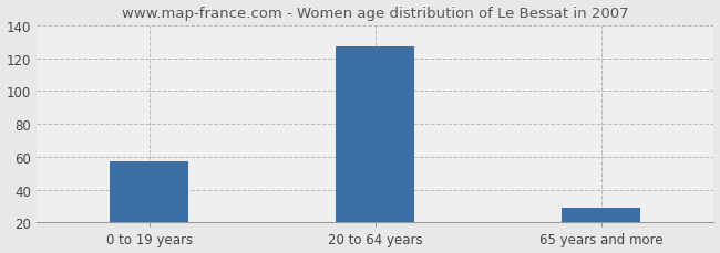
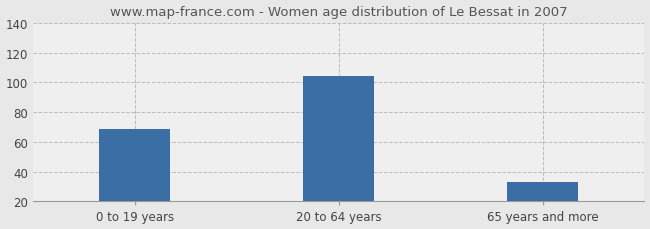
0 to 19 years: 57 -> 69
20 to 64 years: 127 -> 104
65 years and more: 29 -> 33
